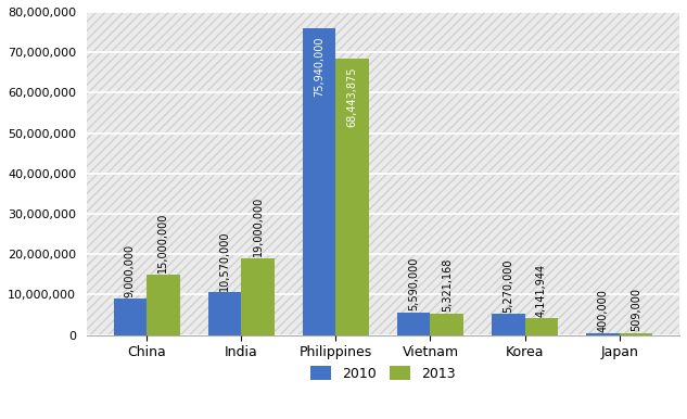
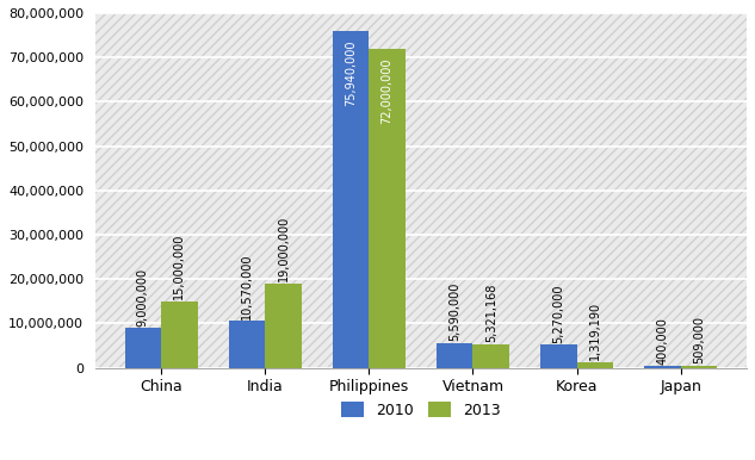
2013/Philippines: 68,443,875 -> 72,000,000
2013/Korea: 4,141,944 -> 1,319,190
